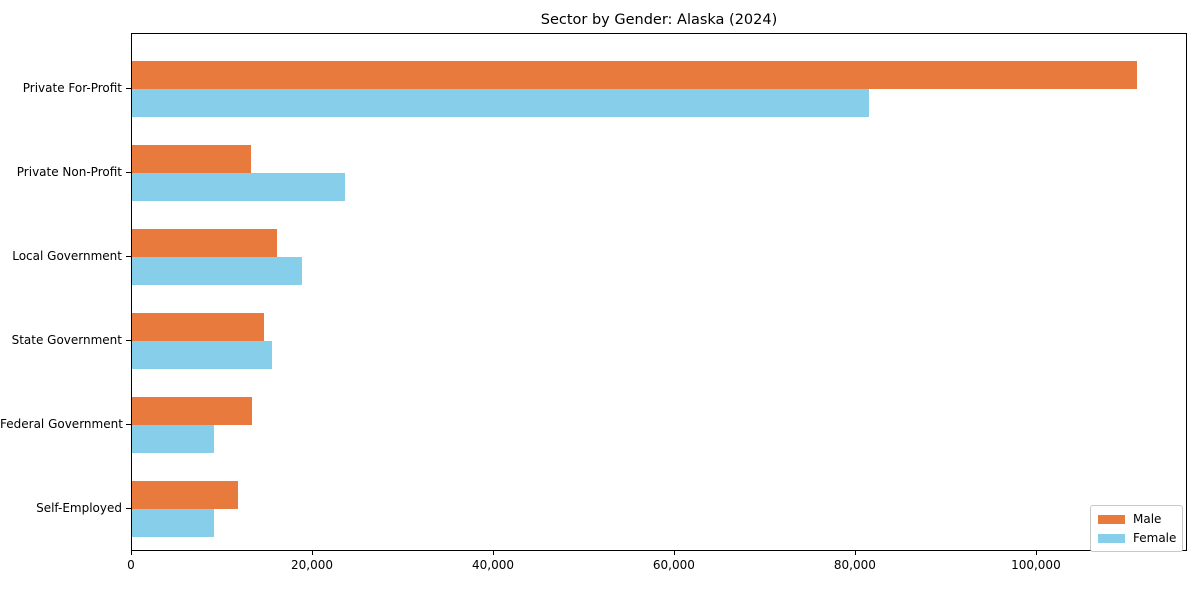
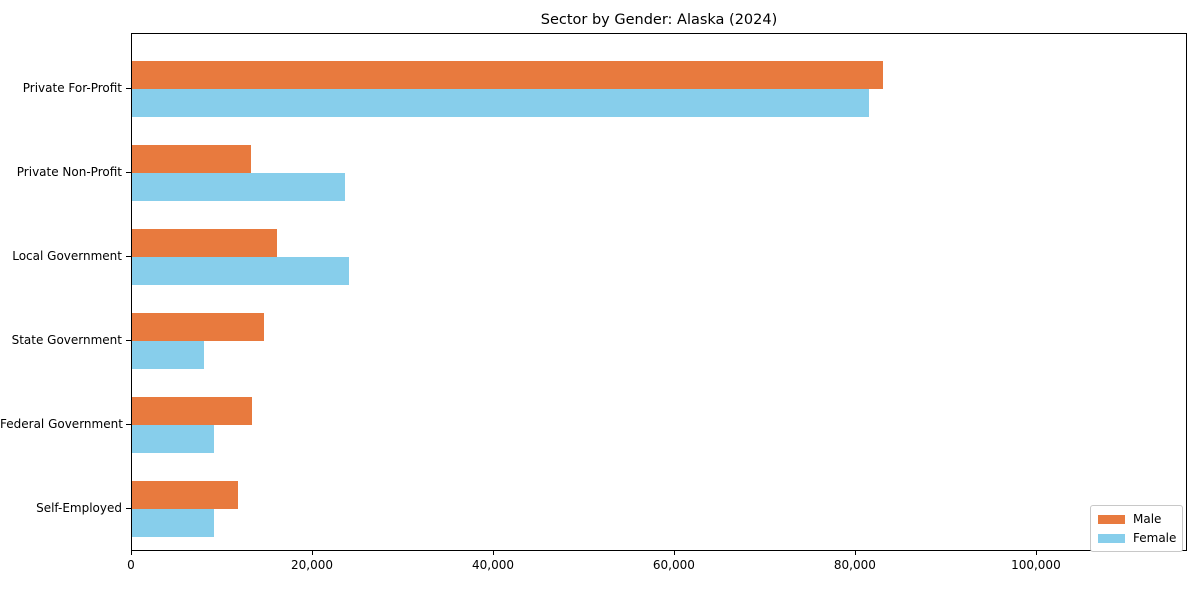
Male/Private For-Profit: 111000 -> 83000
Female/Local Government: 19000 -> 24000
Female/State Government: 16000 -> 8000
